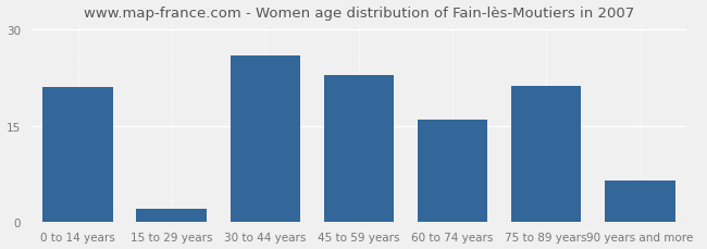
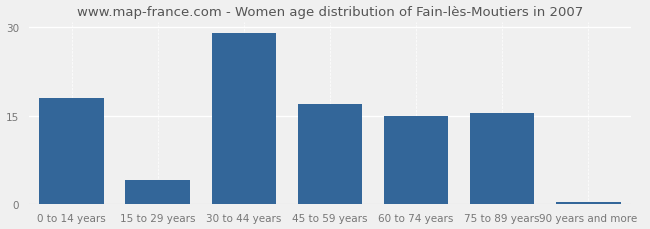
0 to 14 years: 21.0 -> 18.0
15 to 29 years: 2.0 -> 4.0
30 to 44 years: 26.0 -> 29.0
45 to 59 years: 23.0 -> 17.0
60 to 74 years: 16.0 -> 15.0
75 to 89 years: 21.2 -> 15.5
90 years and more: 6.4 -> 0.3
